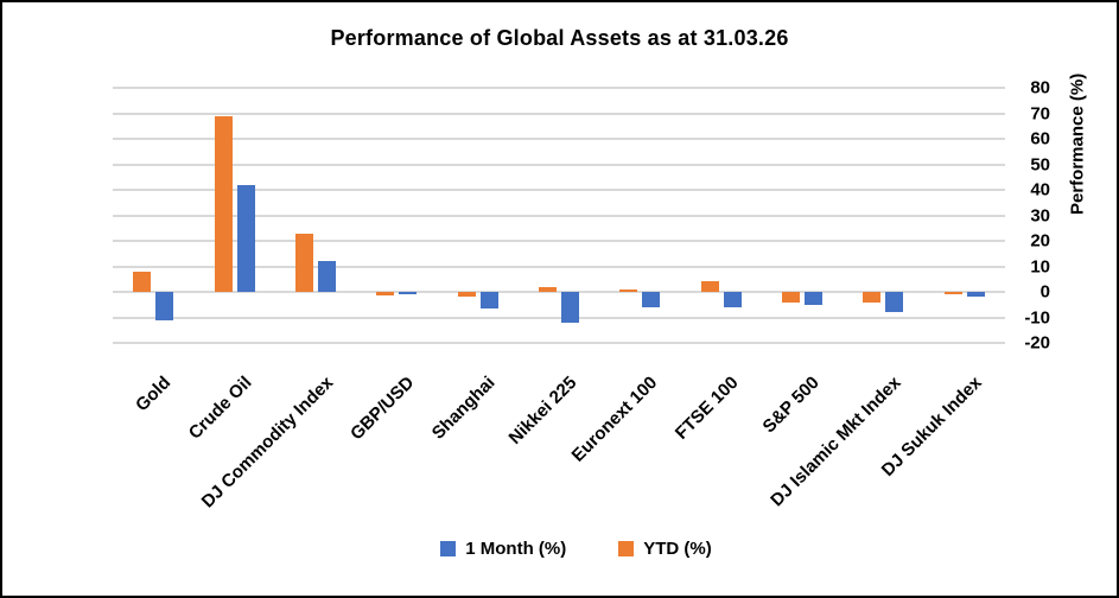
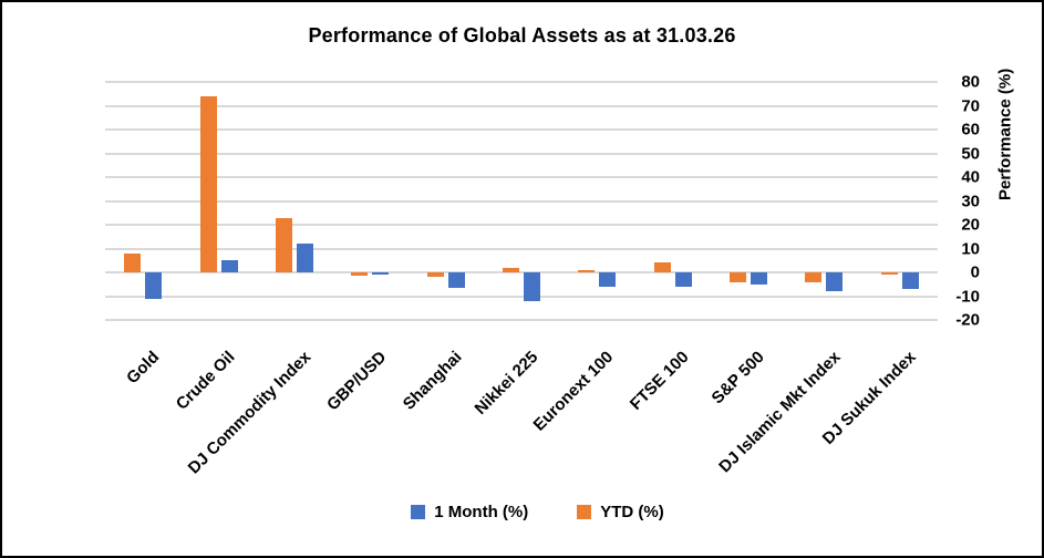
1 Month (%)/Crude Oil: 42 -> 5
YTD (%)/Crude Oil: 69 -> 74
1 Month (%)/DJ Sukuk Index: -2 -> -7
